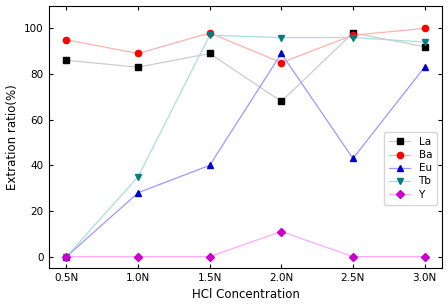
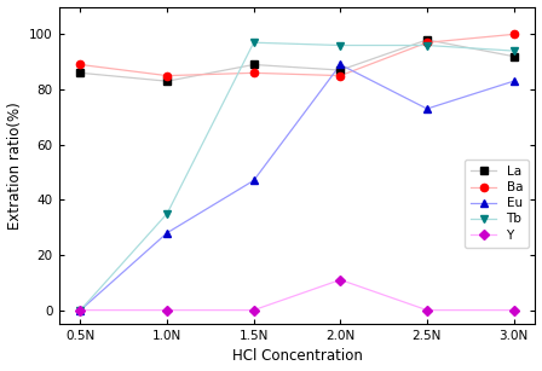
Ba/0.5N: 95 -> 89
Ba/1.0N: 89 -> 85
Ba/1.5N: 98 -> 86
Eu/1.5N: 40 -> 47
La/2.0N: 68 -> 87
Eu/2.5N: 43 -> 73
